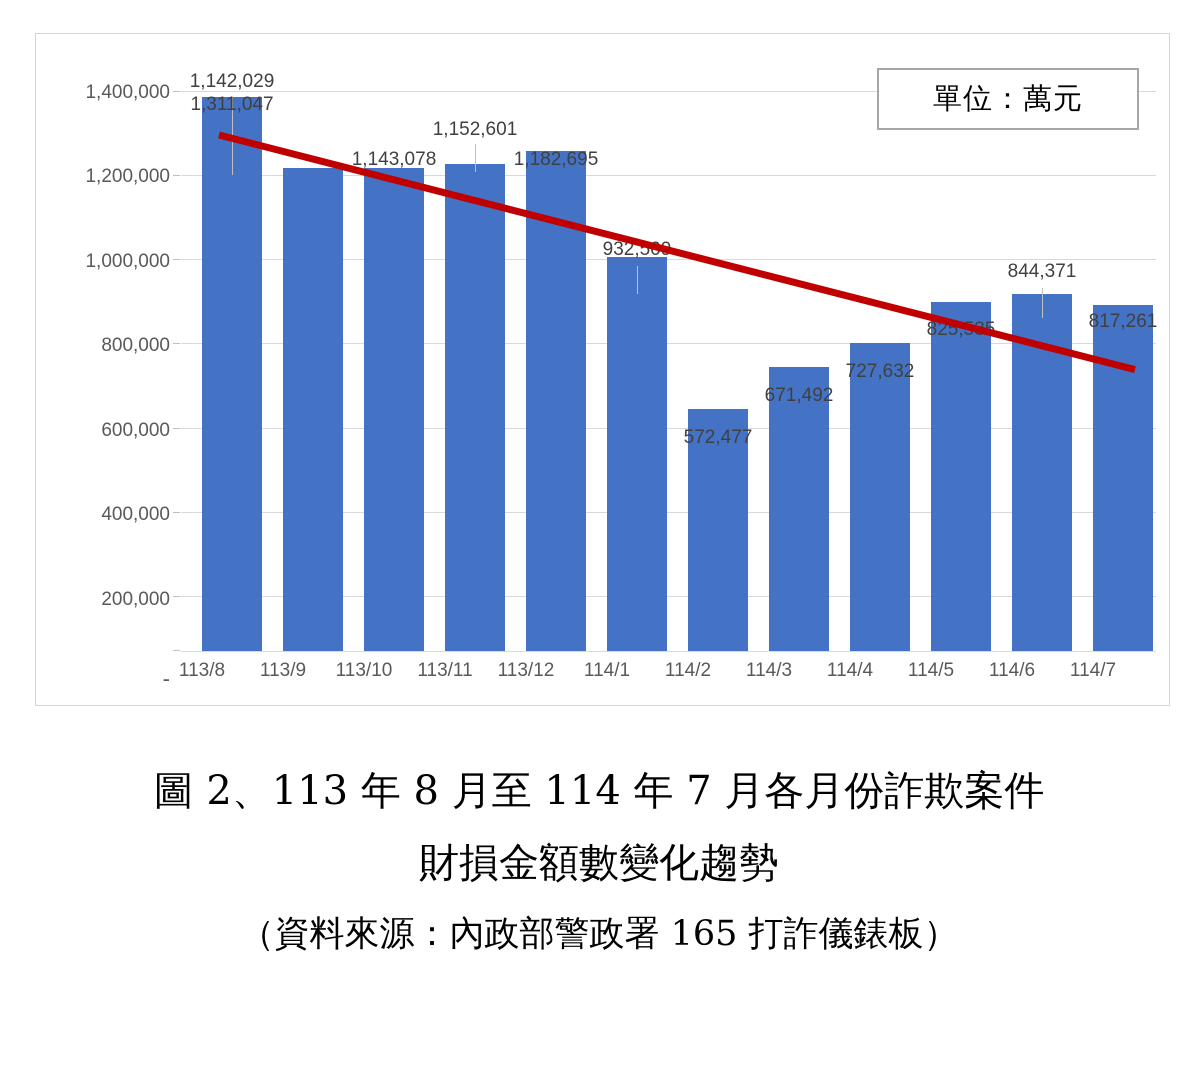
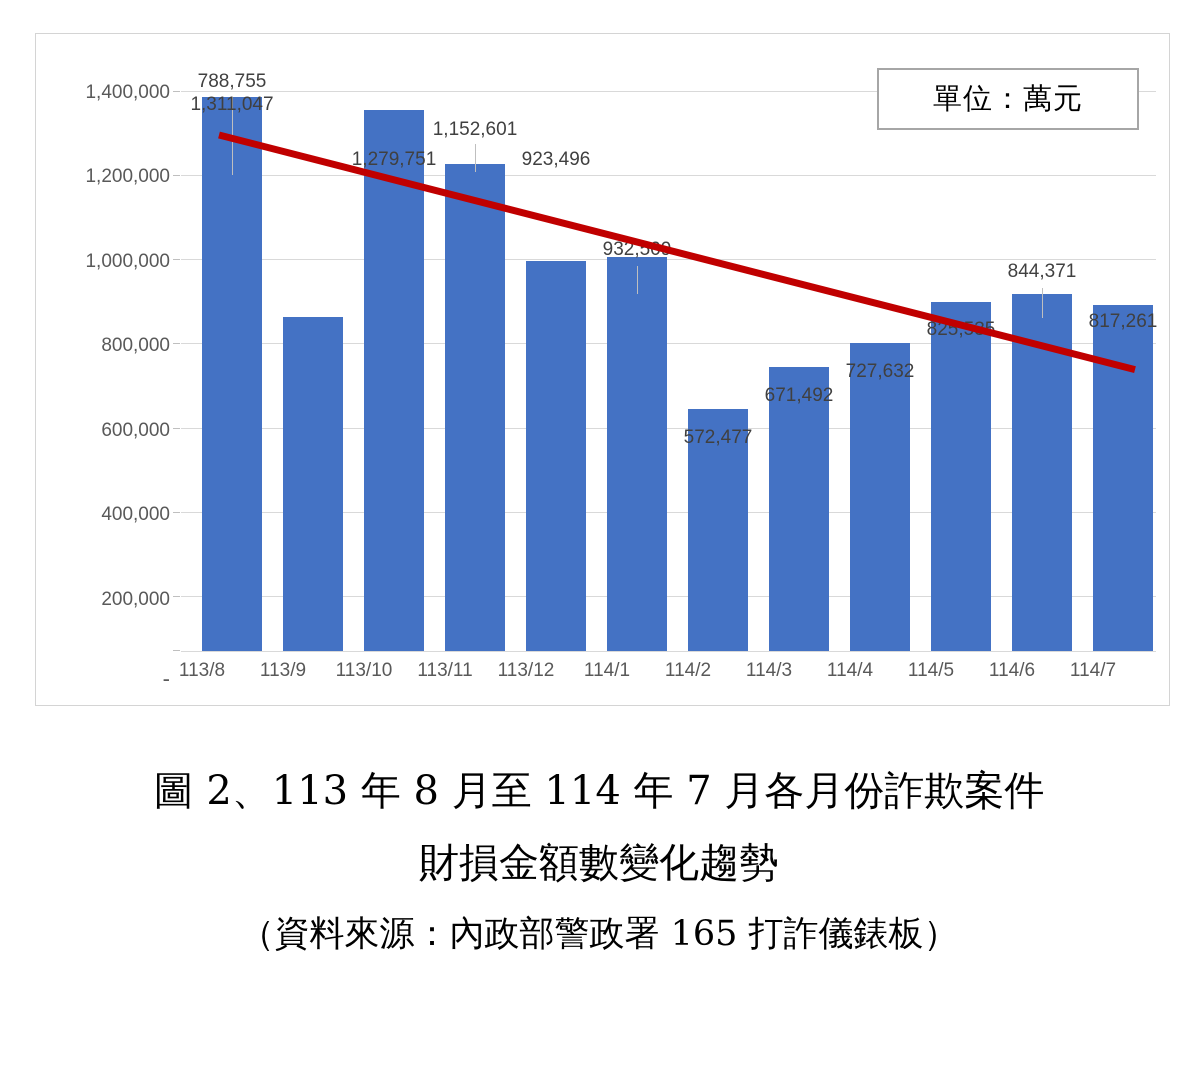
113/9: 1,142,029 -> 788,755
113/10: 1,143,078 -> 1,279,751
113/12: 1,182,695 -> 923,496
